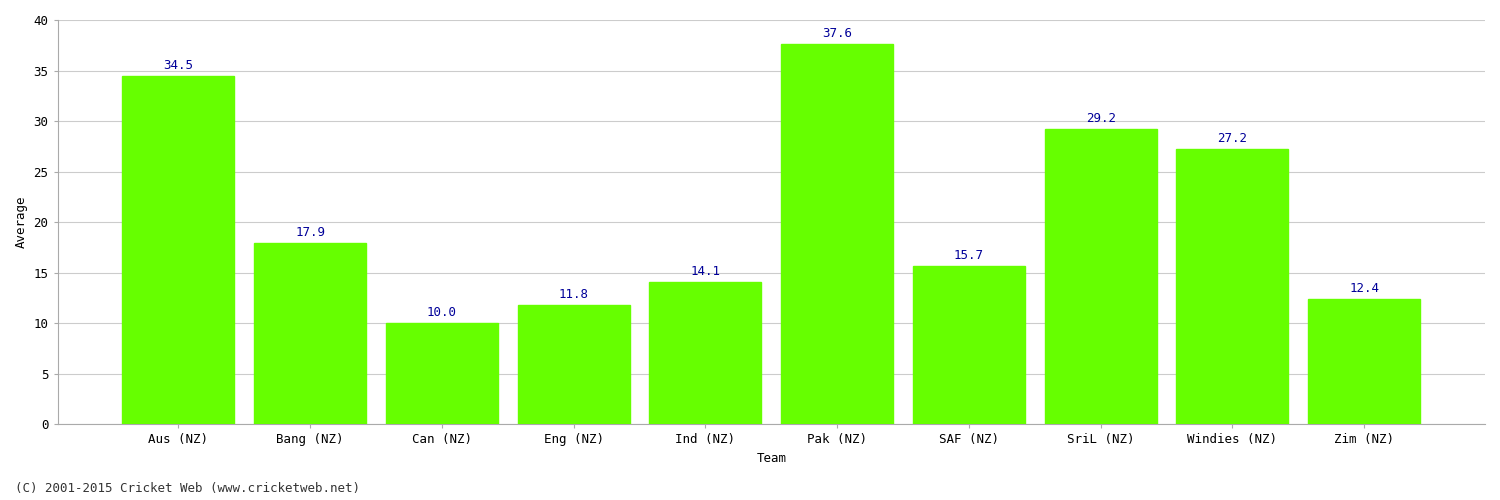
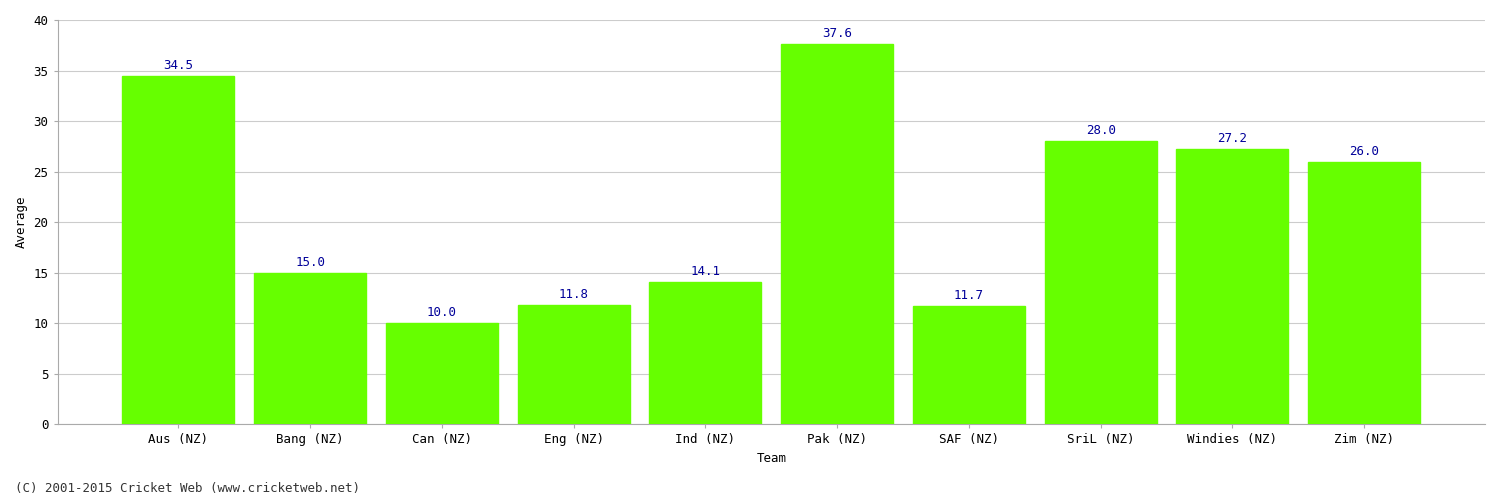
Bang (NZ): 17.9 -> 15.0
SAF (NZ): 15.7 -> 11.7
SriL (NZ): 29.2 -> 28.0
Zim (NZ): 12.4 -> 26.0
